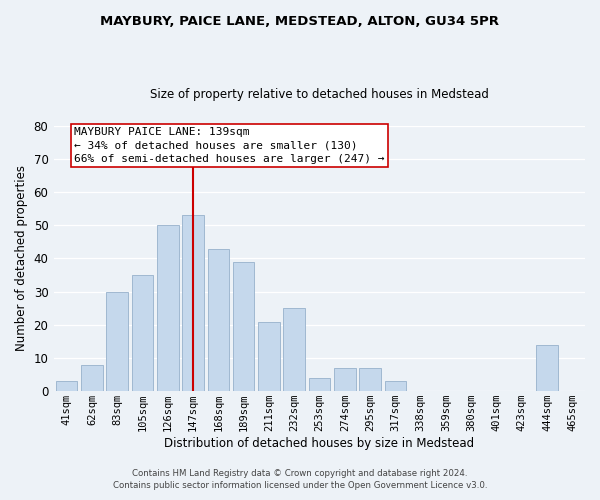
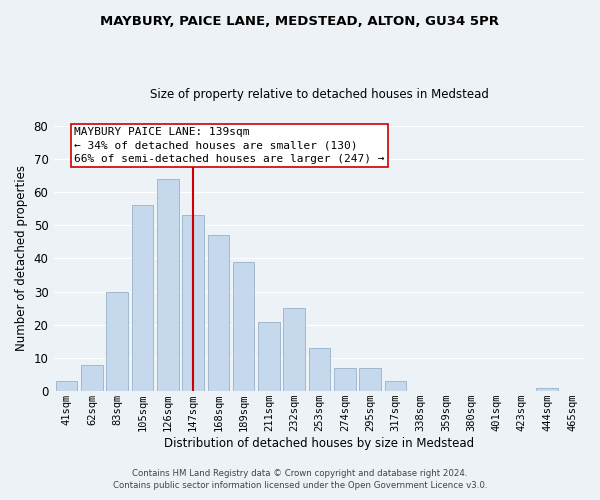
105sqm: 35 -> 56
126sqm: 50 -> 64
168sqm: 43 -> 47
253sqm: 4 -> 13
444sqm: 14 -> 1
